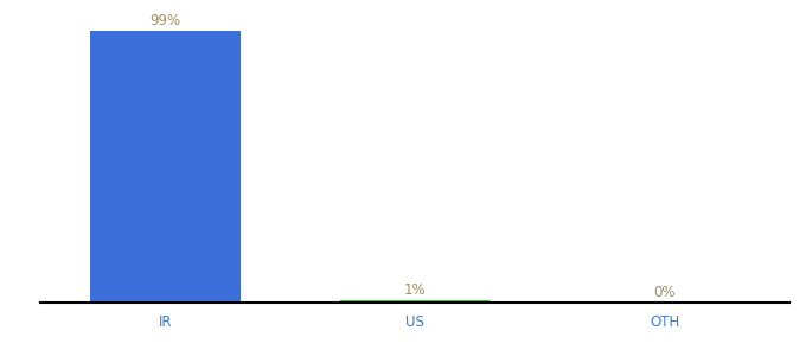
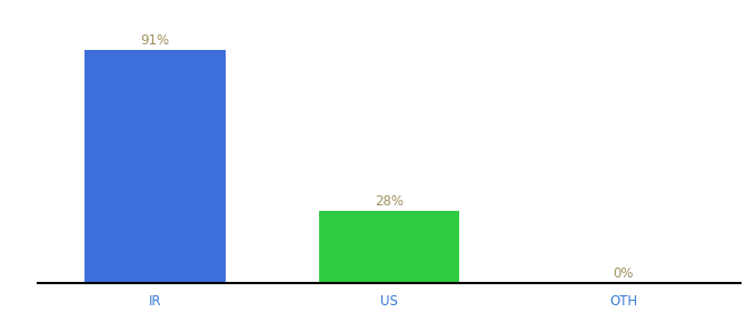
IR: 99% -> 91%
US: 1% -> 28%
